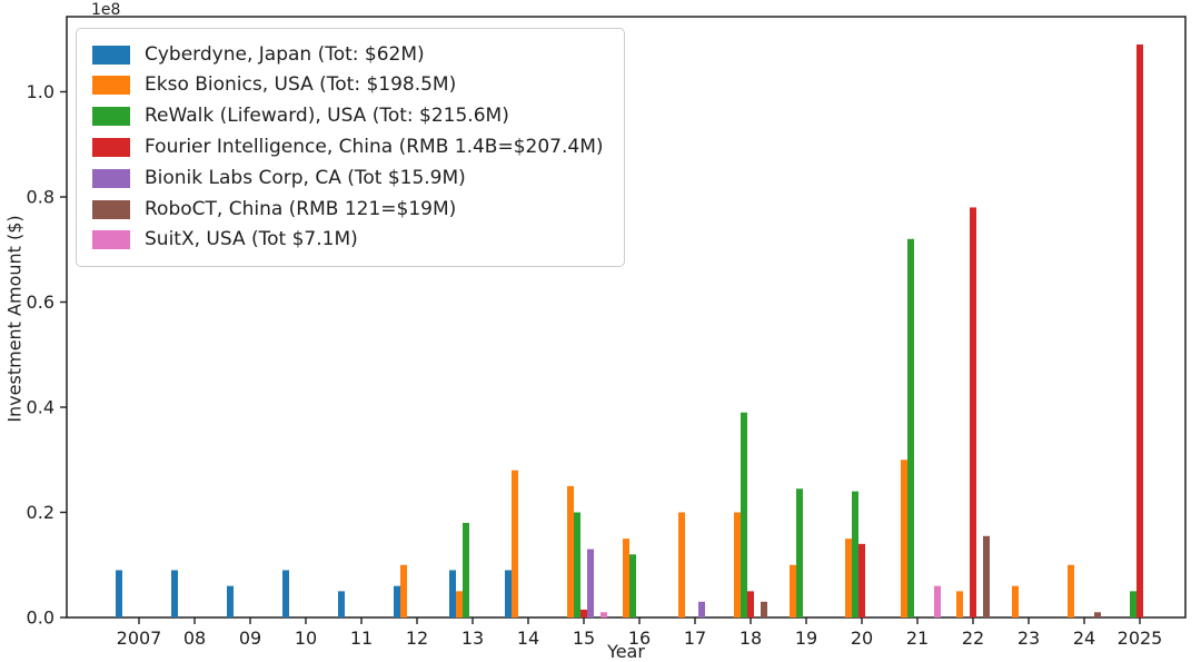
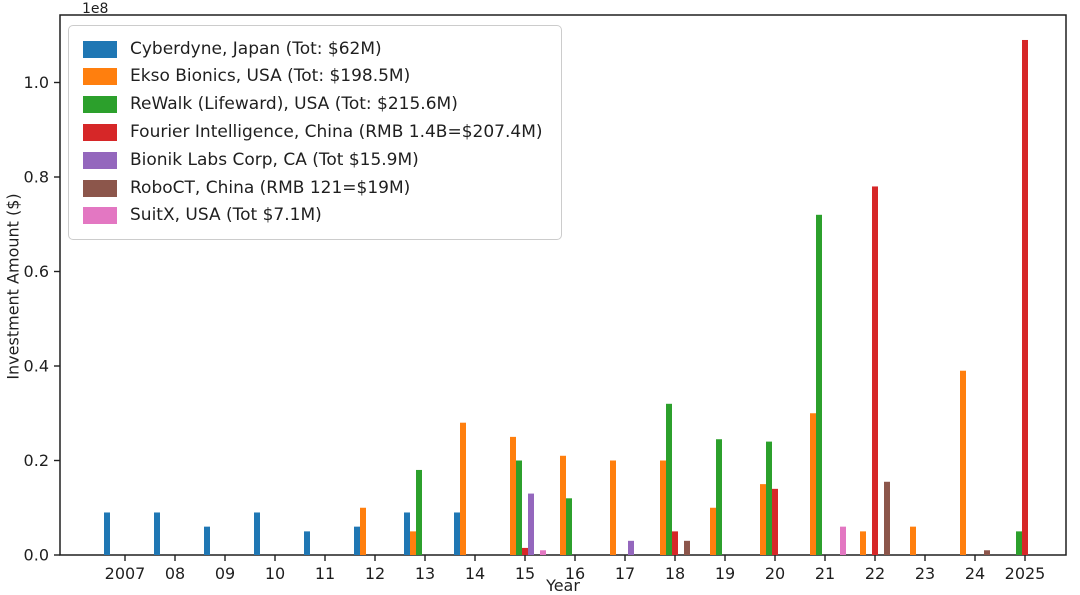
Ekso Bionics, USA (Tot: $198.5M)/16: 0.15 -> 0.21
ReWalk (Lifeward), USA (Tot: $215.6M)/18: 0.39 -> 0.32
Ekso Bionics, USA (Tot: $198.5M)/24: 0.10 -> 0.39
